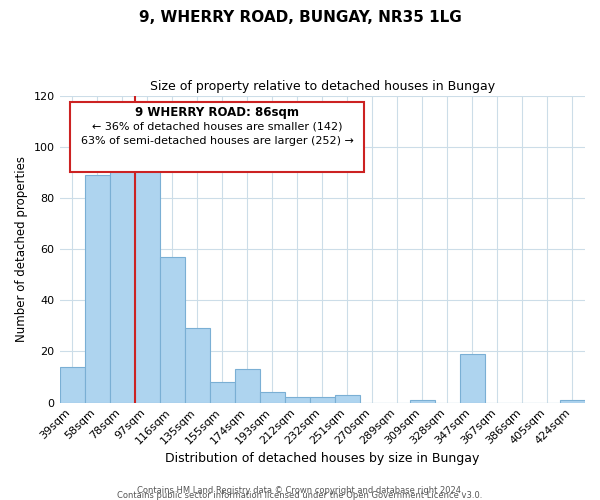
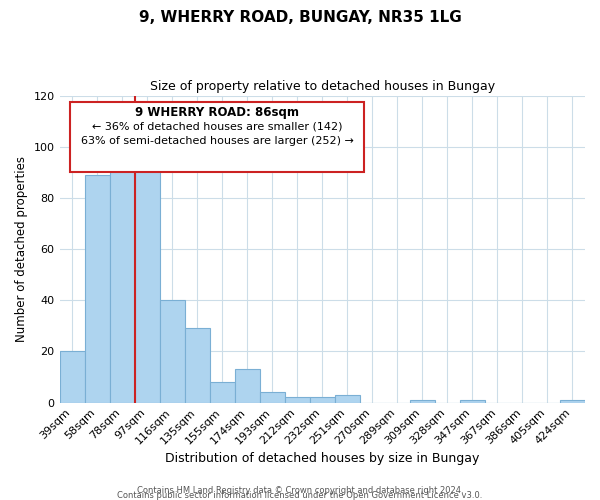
39sqm: 14 -> 20
116sqm: 57 -> 40
347sqm: 19 -> 1
